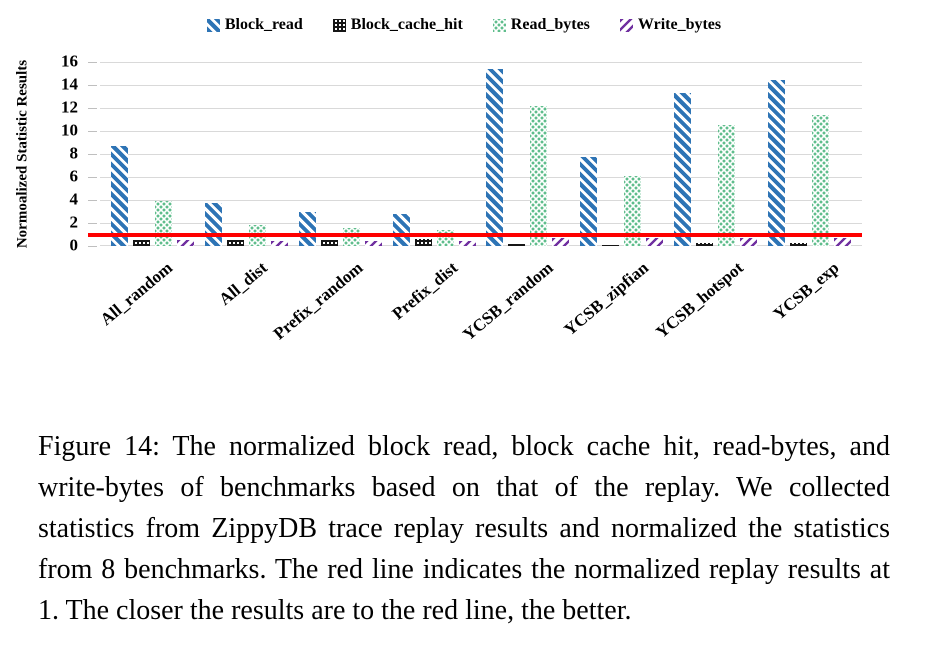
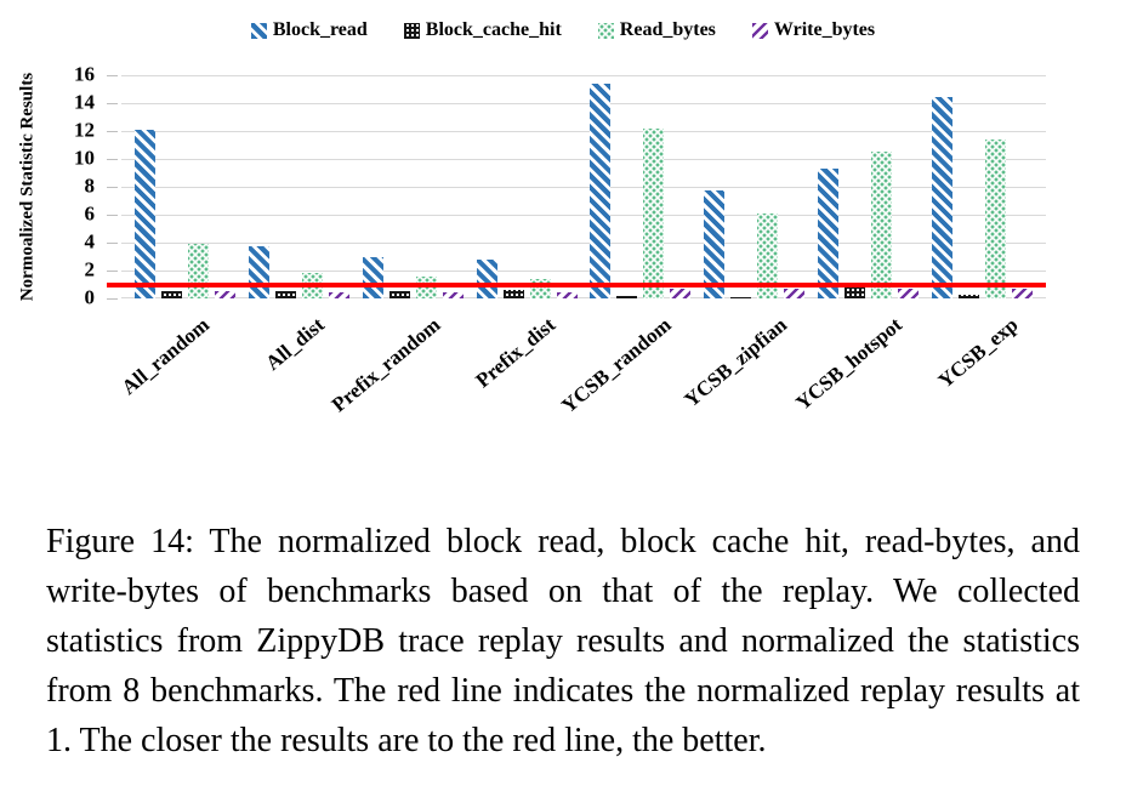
Block_read/All_random: 8.7 -> 12.1
Block_read/YCSB_hotspot: 13.3 -> 9.3
Block_cache_hit/YCSB_hotspot: 0.2 -> 0.9
